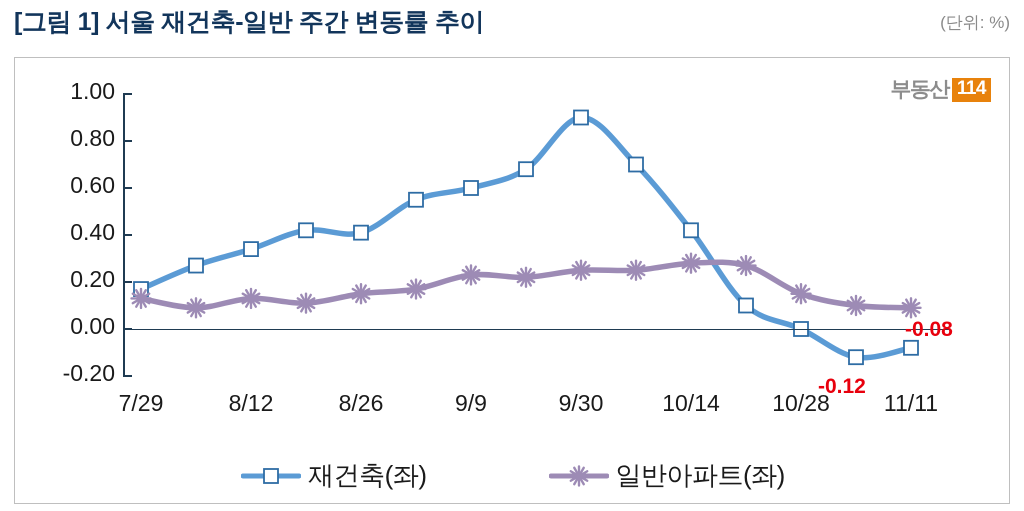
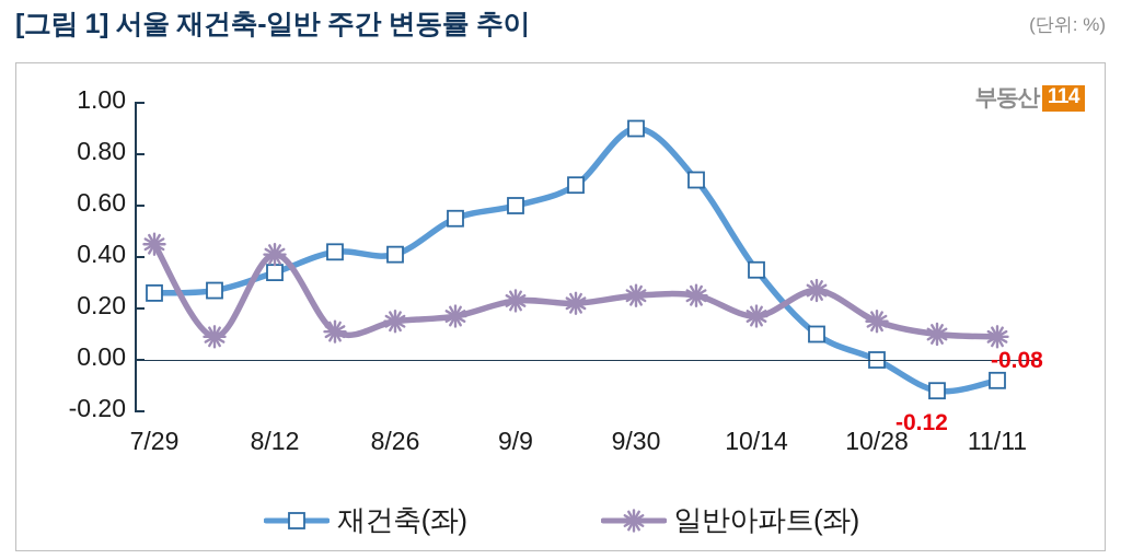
재건축(좌)/7/29: 0.17 -> 0.26
일반아파트(좌)/7/29: 0.13 -> 0.45
일반아파트(좌)/8/12: 0.13 -> 0.41
재건축(좌)/10/14: 0.42 -> 0.35
일반아파트(좌)/10/14: 0.28 -> 0.17
